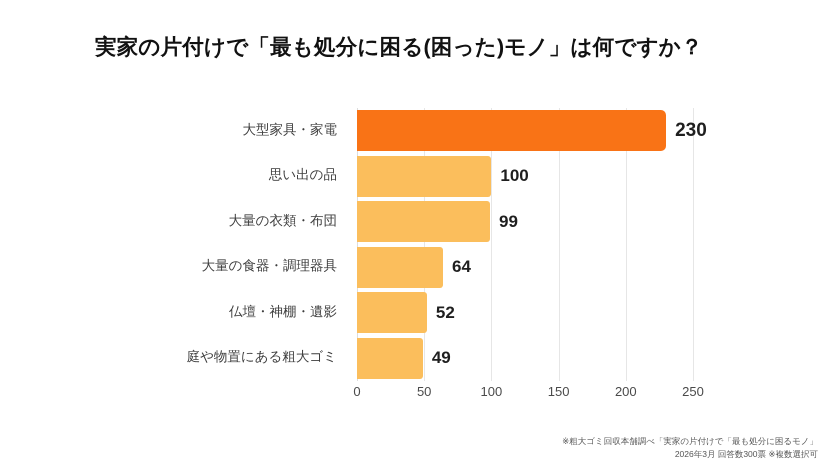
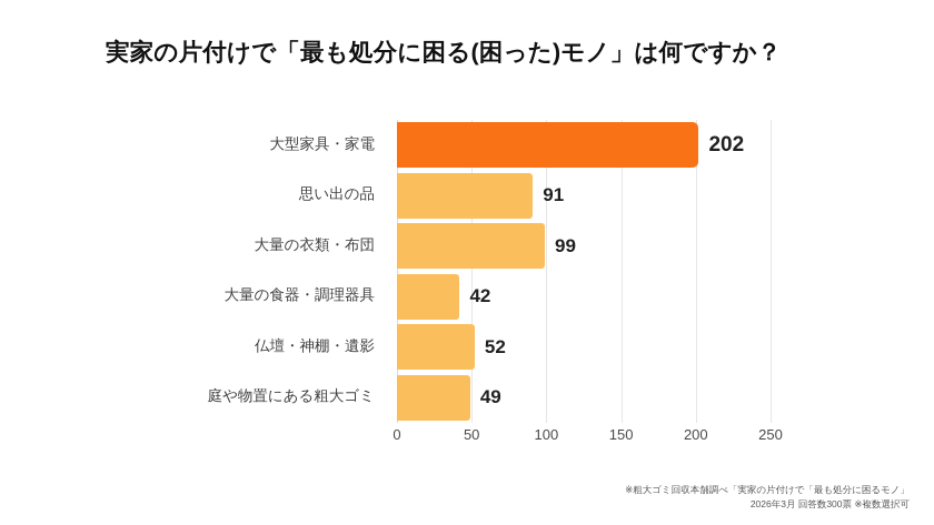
大型家具・家電: 230 -> 202
思い出の品: 100 -> 91
大量の食器・調理器具: 64 -> 42
